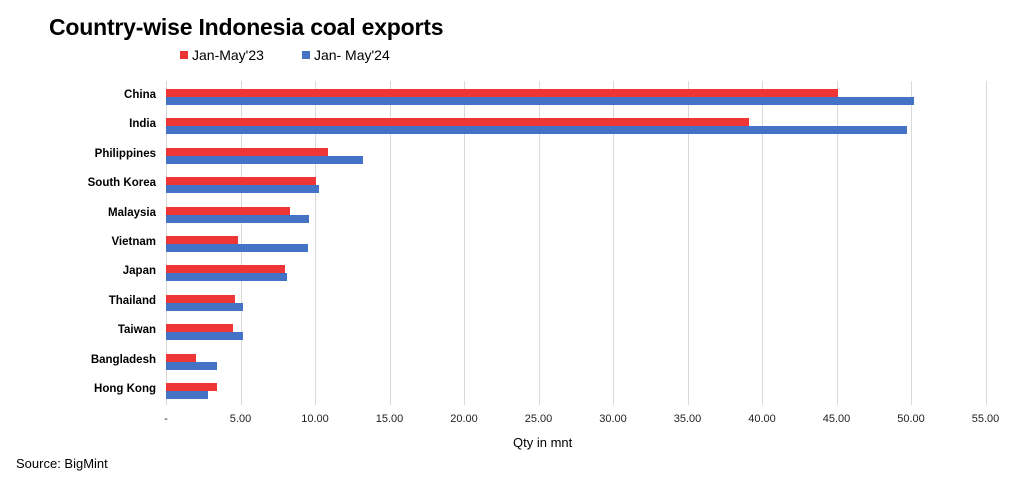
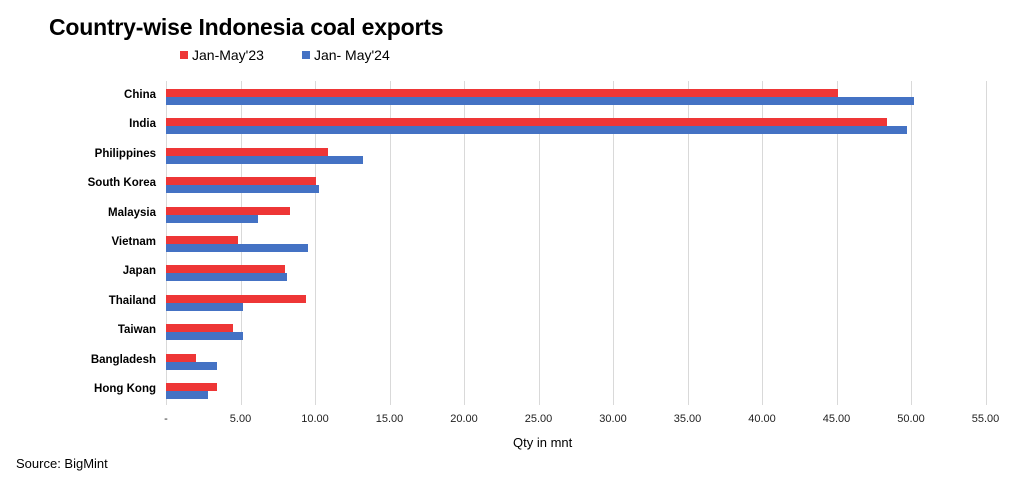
Jan-May'23/India: 39.1 -> 48.4
Jan- May'24/Malaysia: 9.6 -> 6.2
Jan-May'23/Thailand: 4.6 -> 9.4
